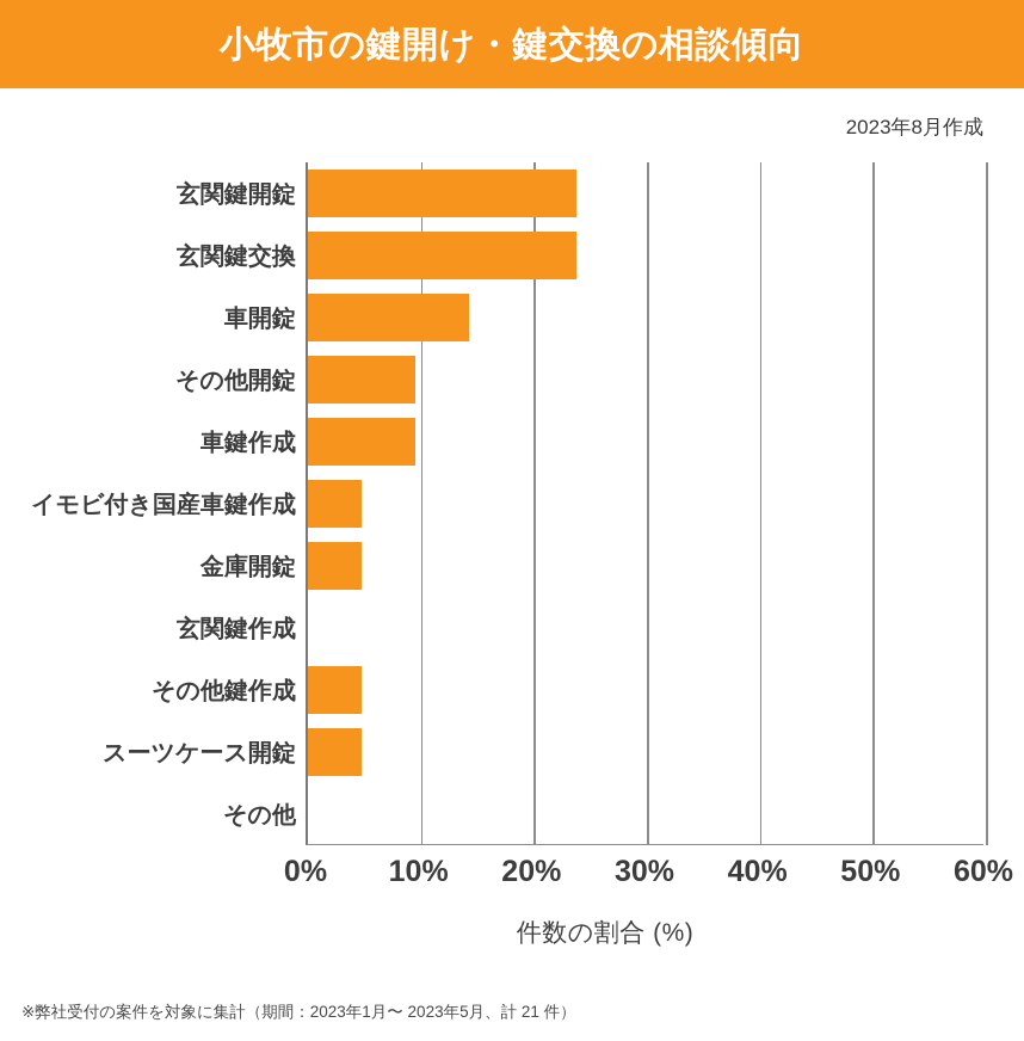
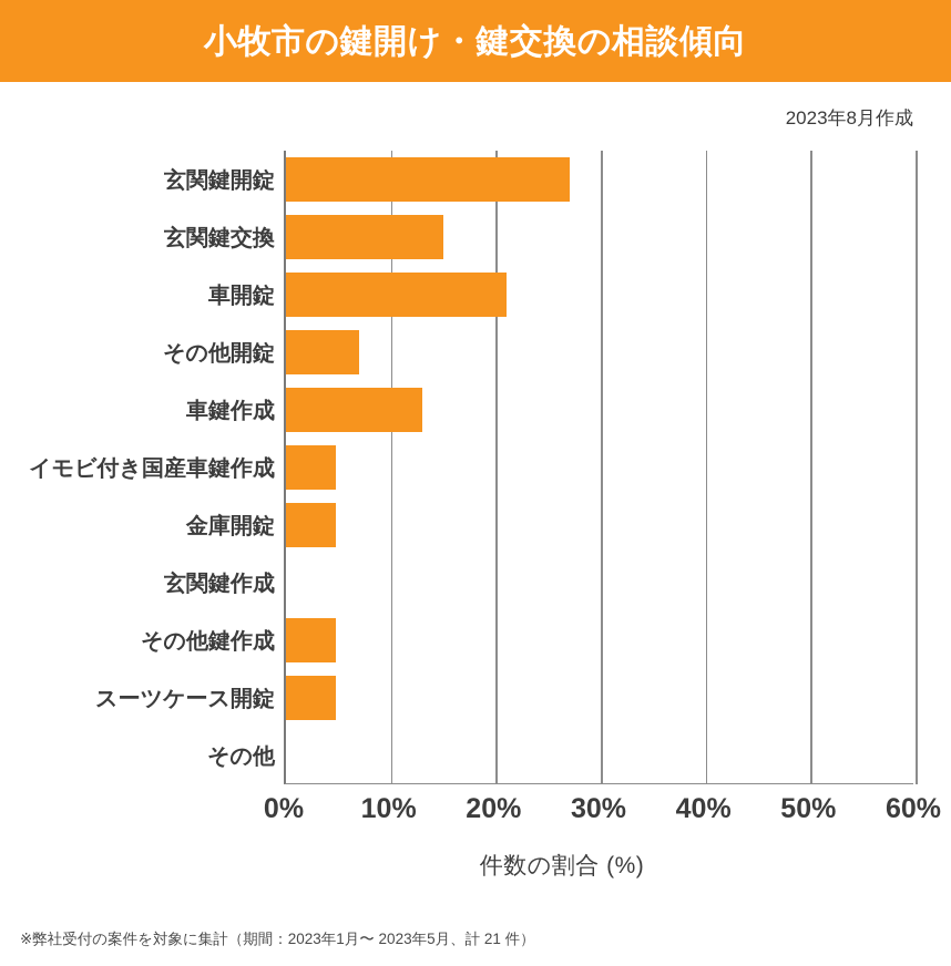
玄関鍵開錠: 24% -> 27%
玄関鍵交換: 24% -> 15%
車開錠: 14% -> 21%
その他開錠: 10% -> 7%
車鍵作成: 10% -> 13%
